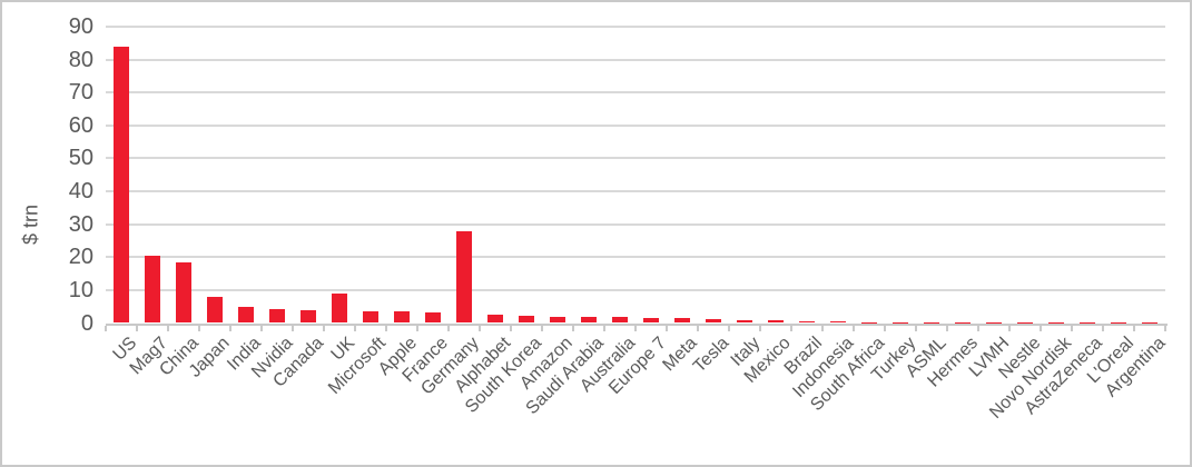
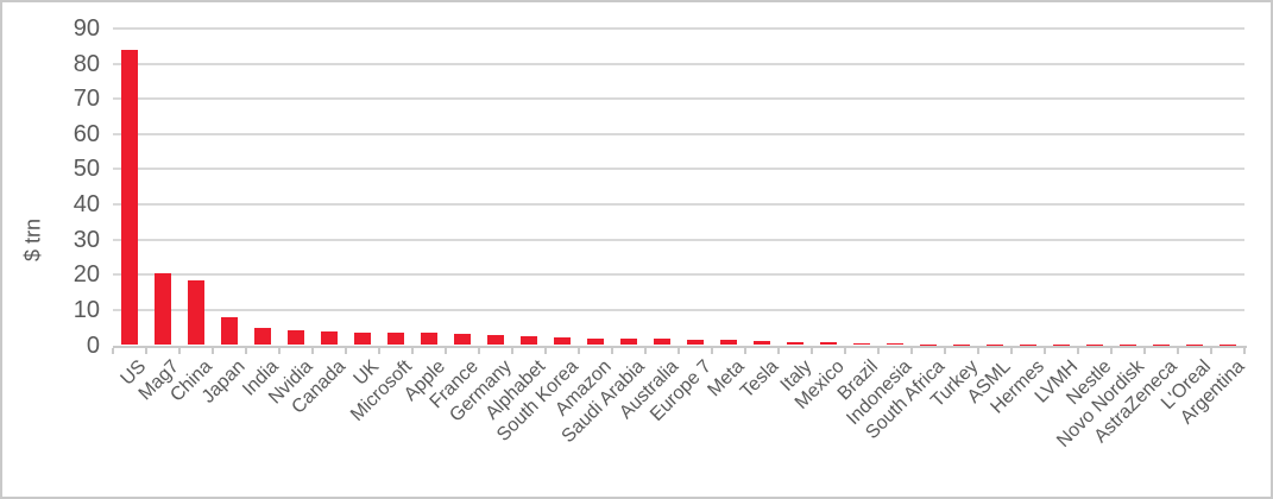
UK: 9 -> 4
Germany: 28 -> 3
